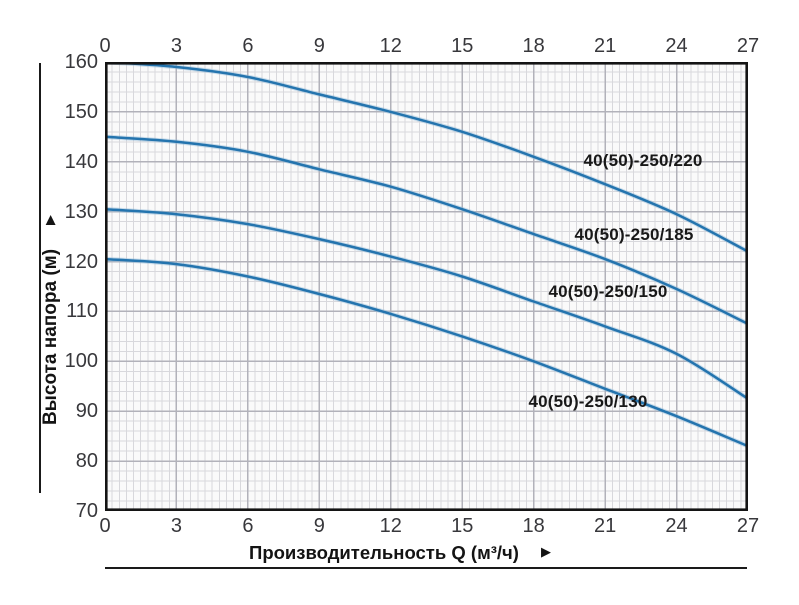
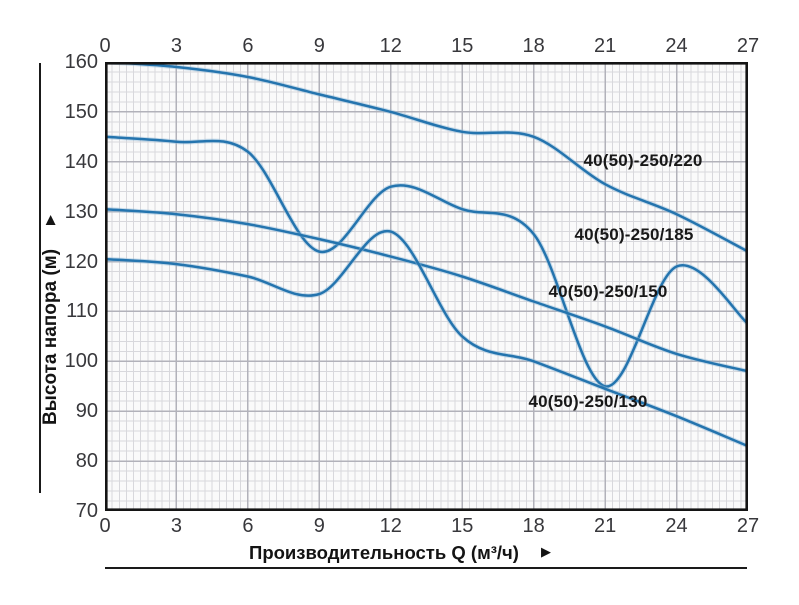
40(50)-250/185/9: 138 -> 122
40(50)-250/130/12: 110 -> 126
40(50)-250/220/18: 141 -> 145
40(50)-250/185/21: 120 -> 95
40(50)-250/185/24: 114 -> 119
40(50)-250/150/27: 92 -> 98
